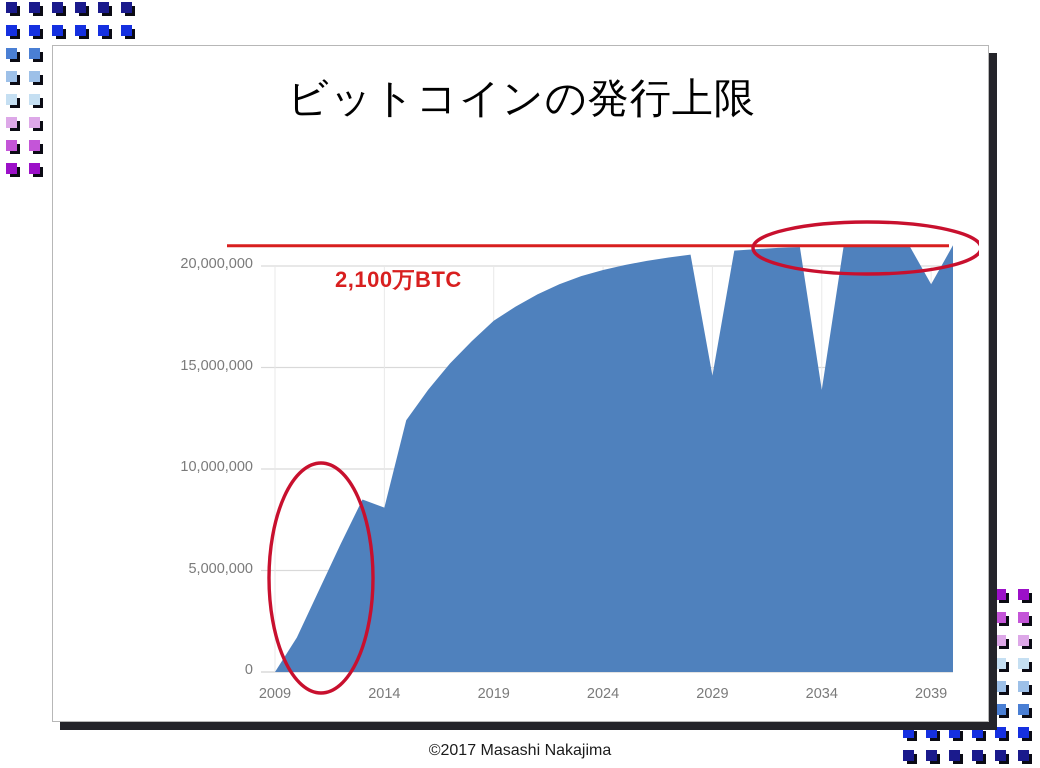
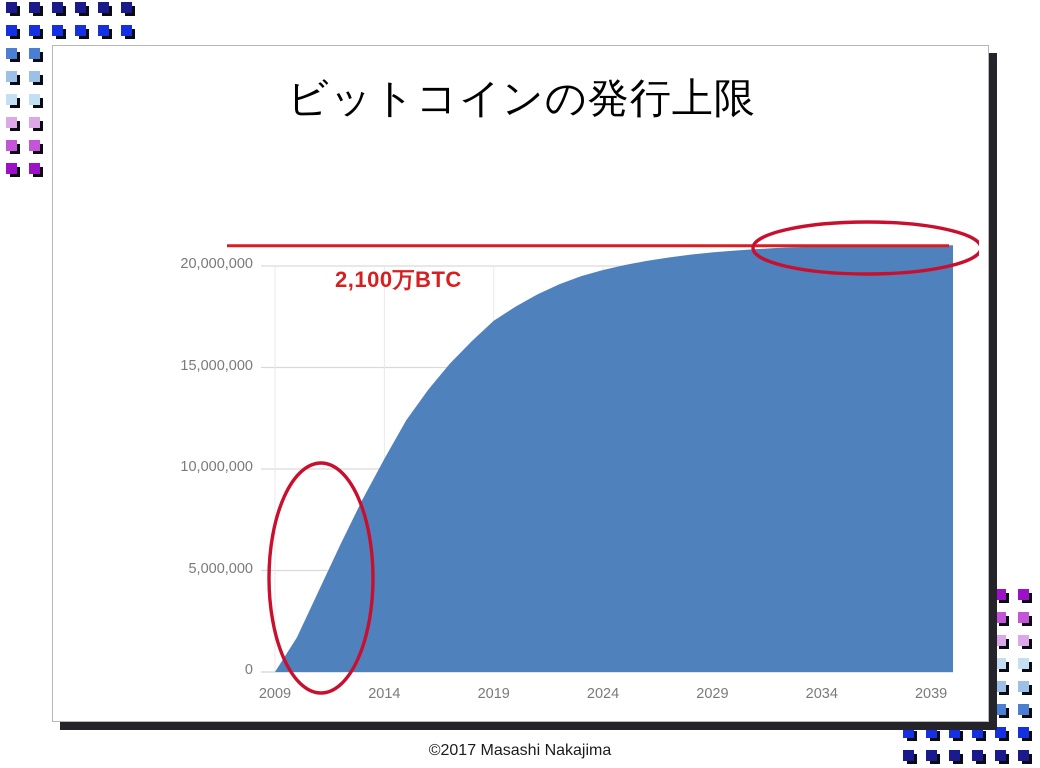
2014: 8100000 -> 10500000
2029: 14600000 -> 20700000
2034: 13900000 -> 21000000
2039: 19100000 -> 21000000
